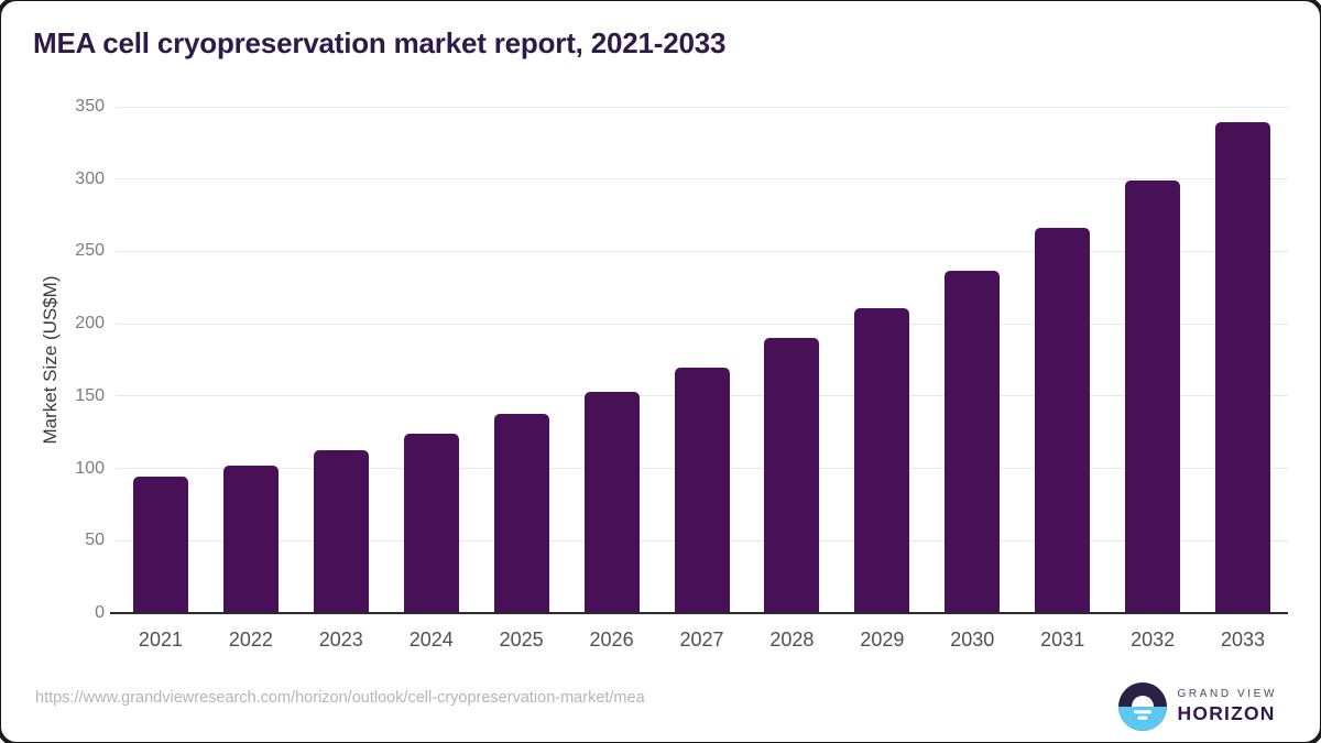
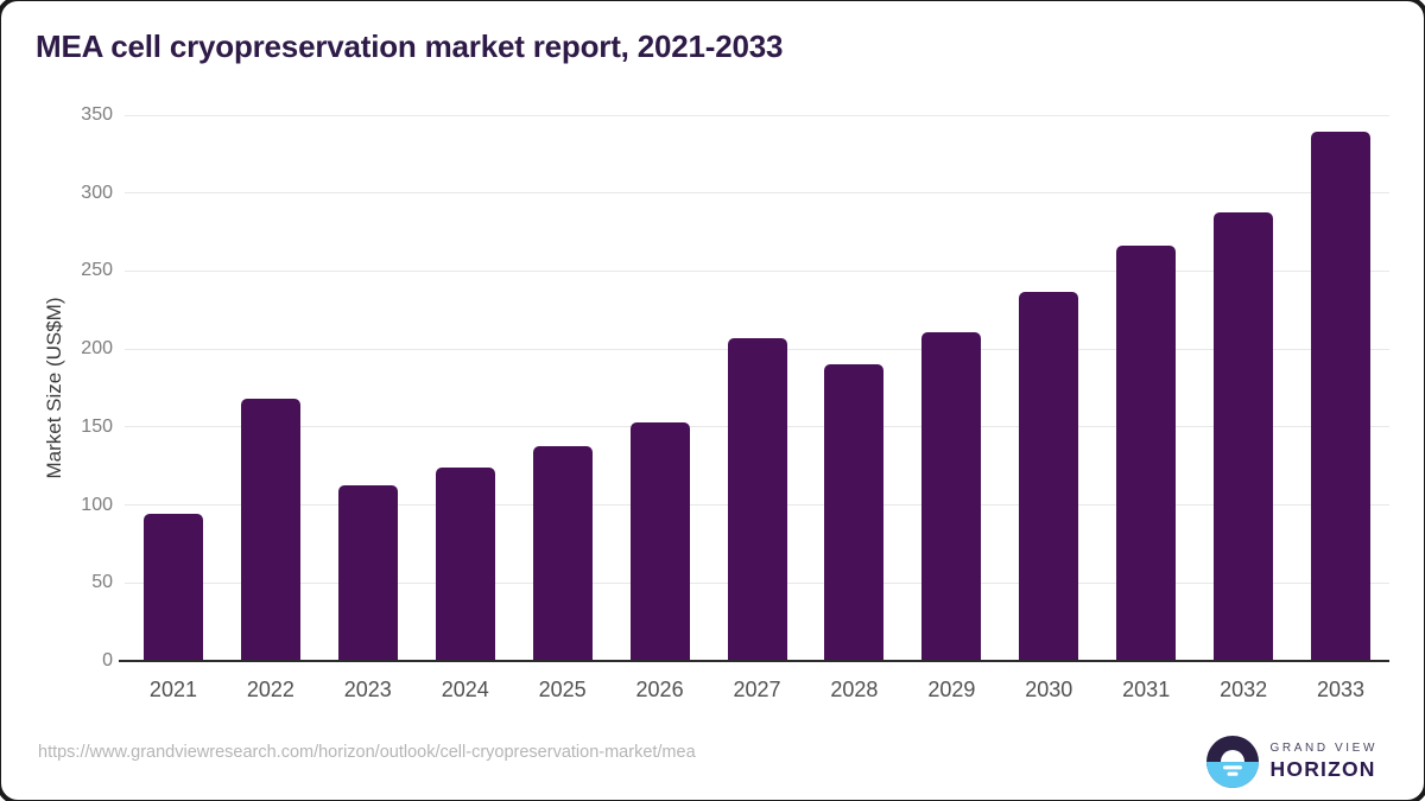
2022: 102 -> 168
2027: 170 -> 207
2032: 299 -> 288
